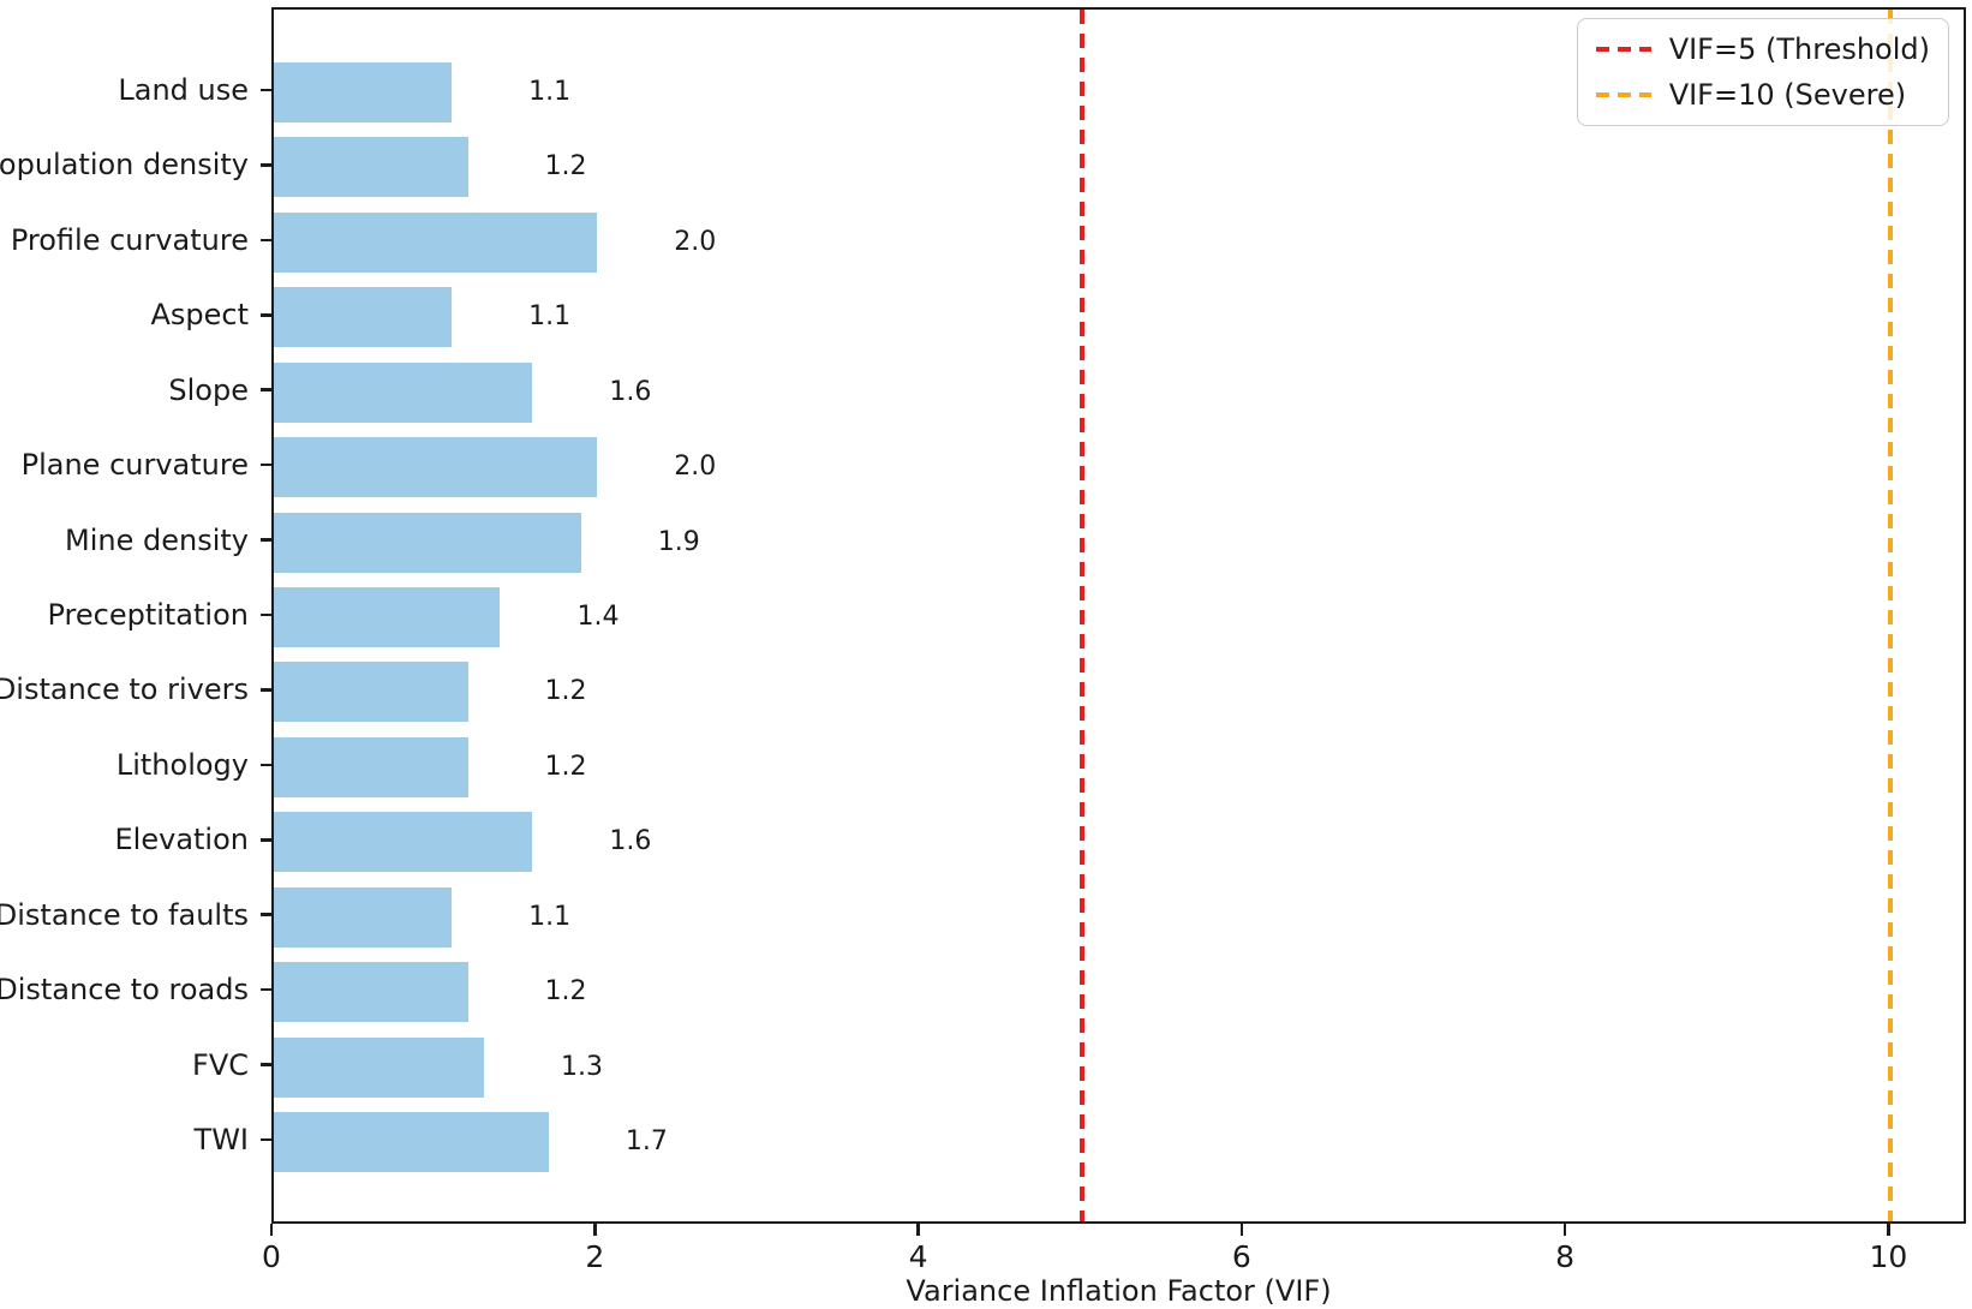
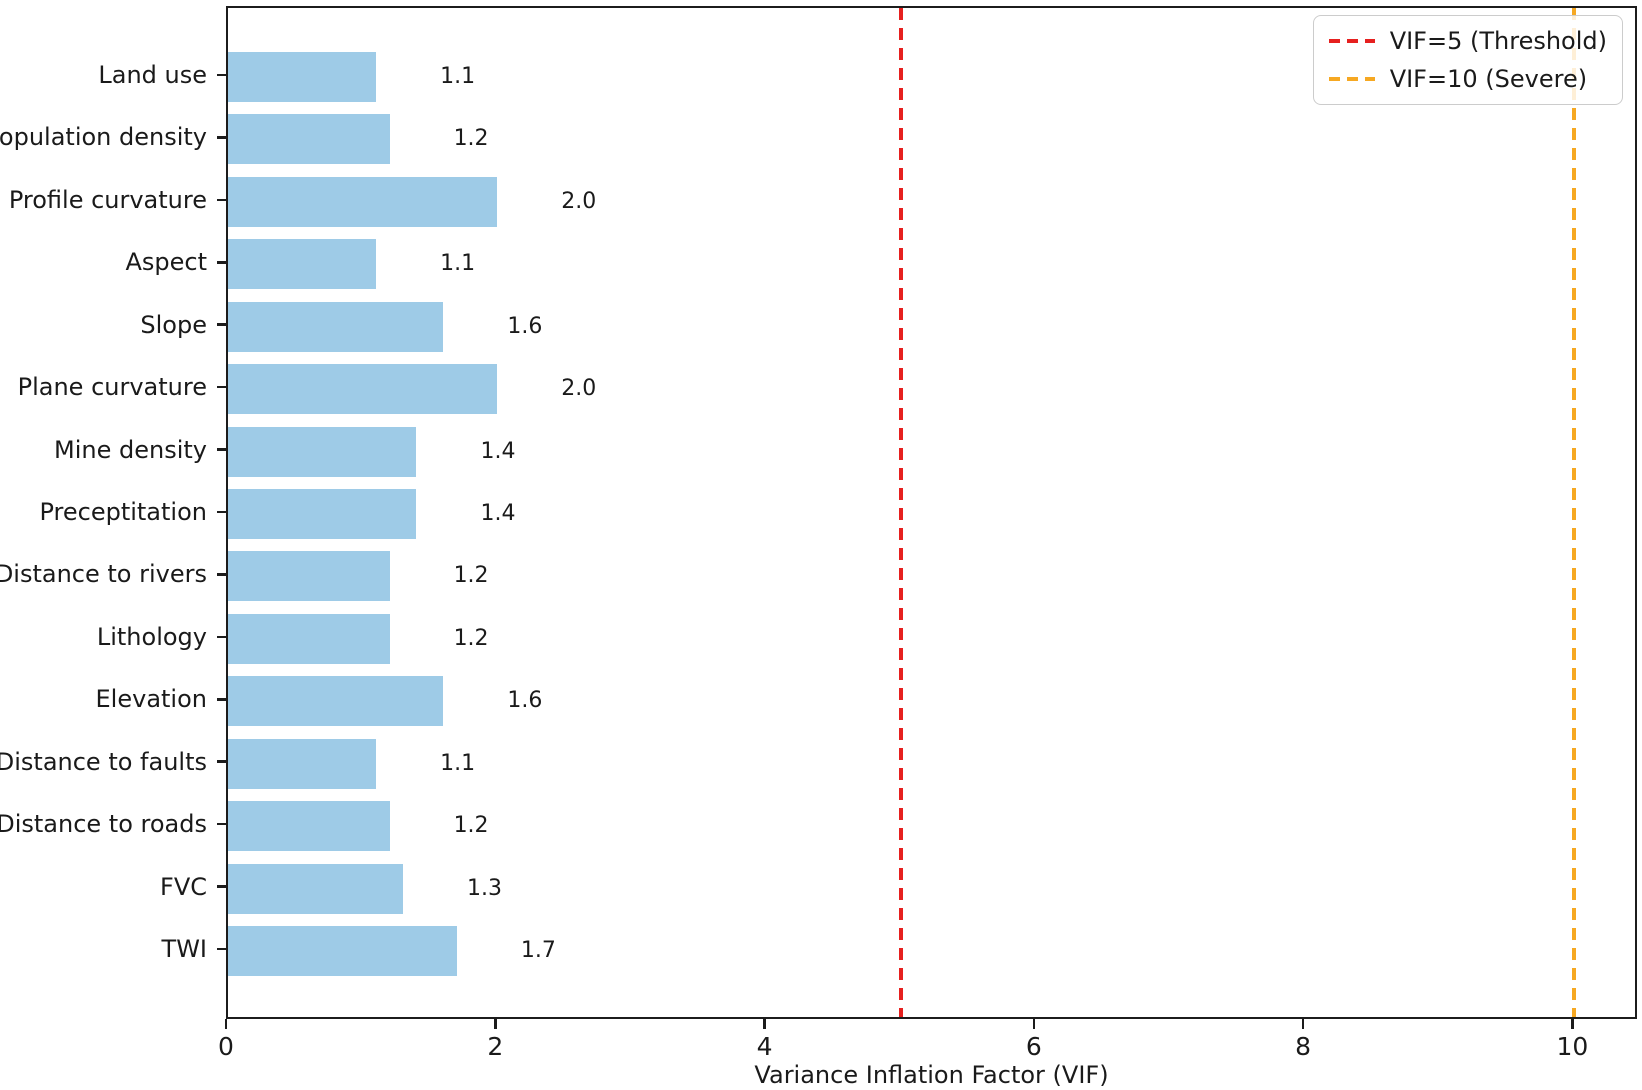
Mine density: 1.9 -> 1.4
